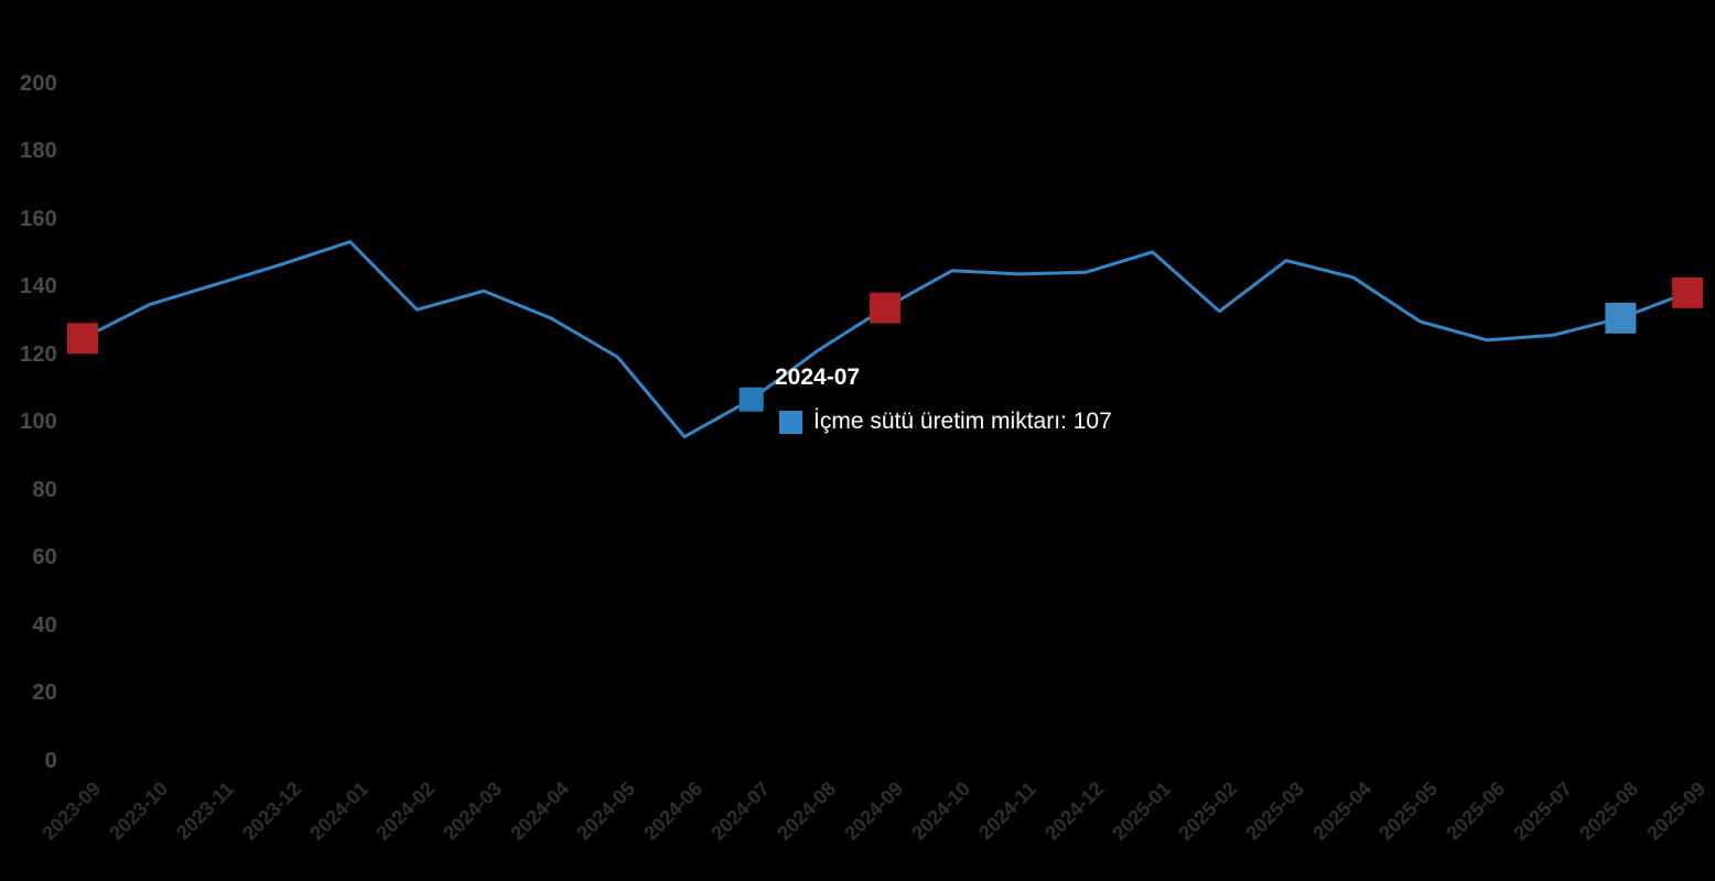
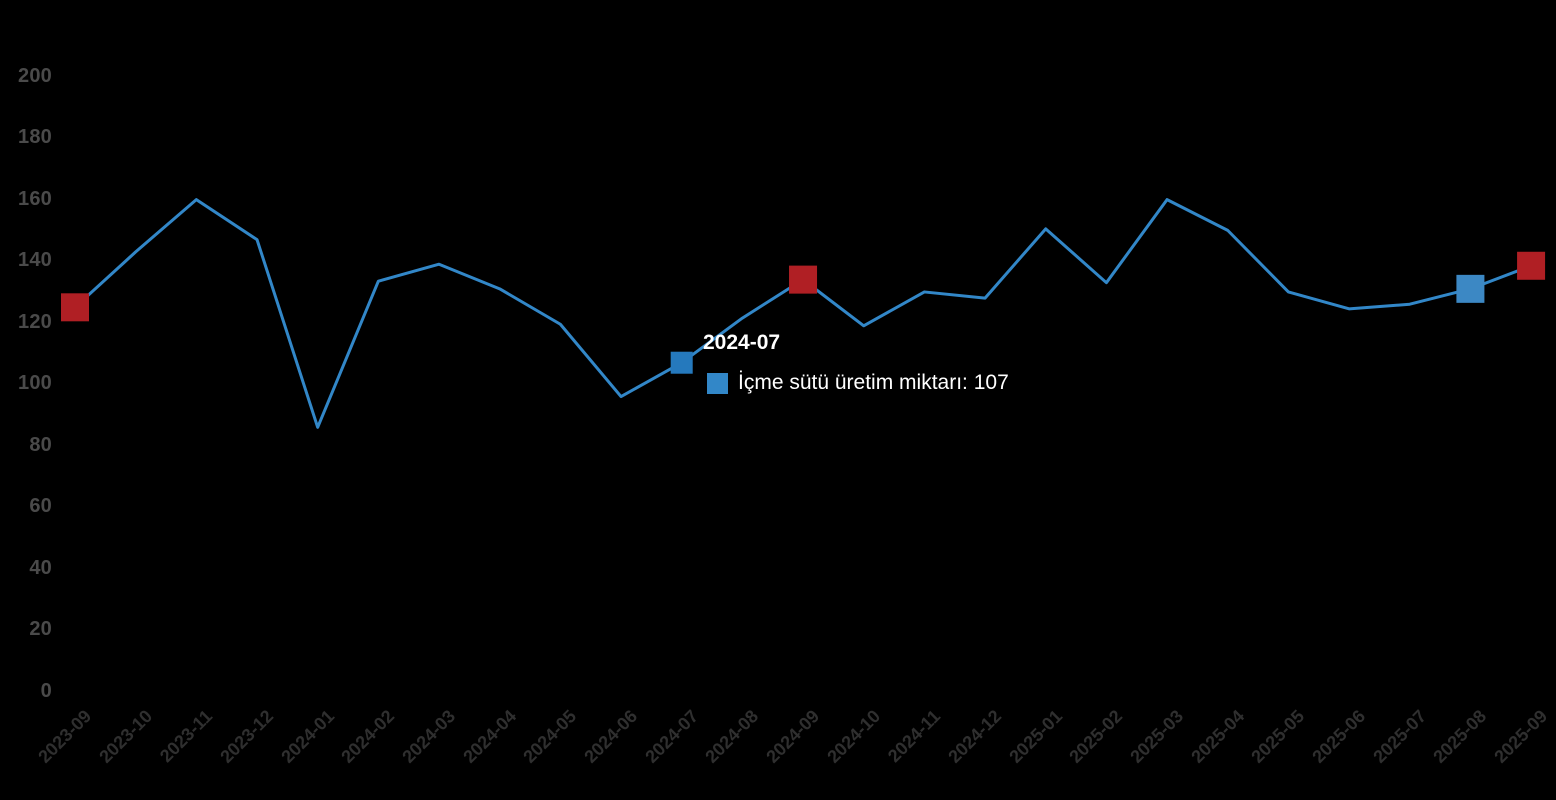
2023-10: 135 -> 143
2023-11: 141 -> 160
2024-01: 154 -> 86
2024-10: 145 -> 119
2024-11: 144 -> 130
2024-12: 144 -> 128
2025-03: 148 -> 160
2025-04: 143 -> 150
